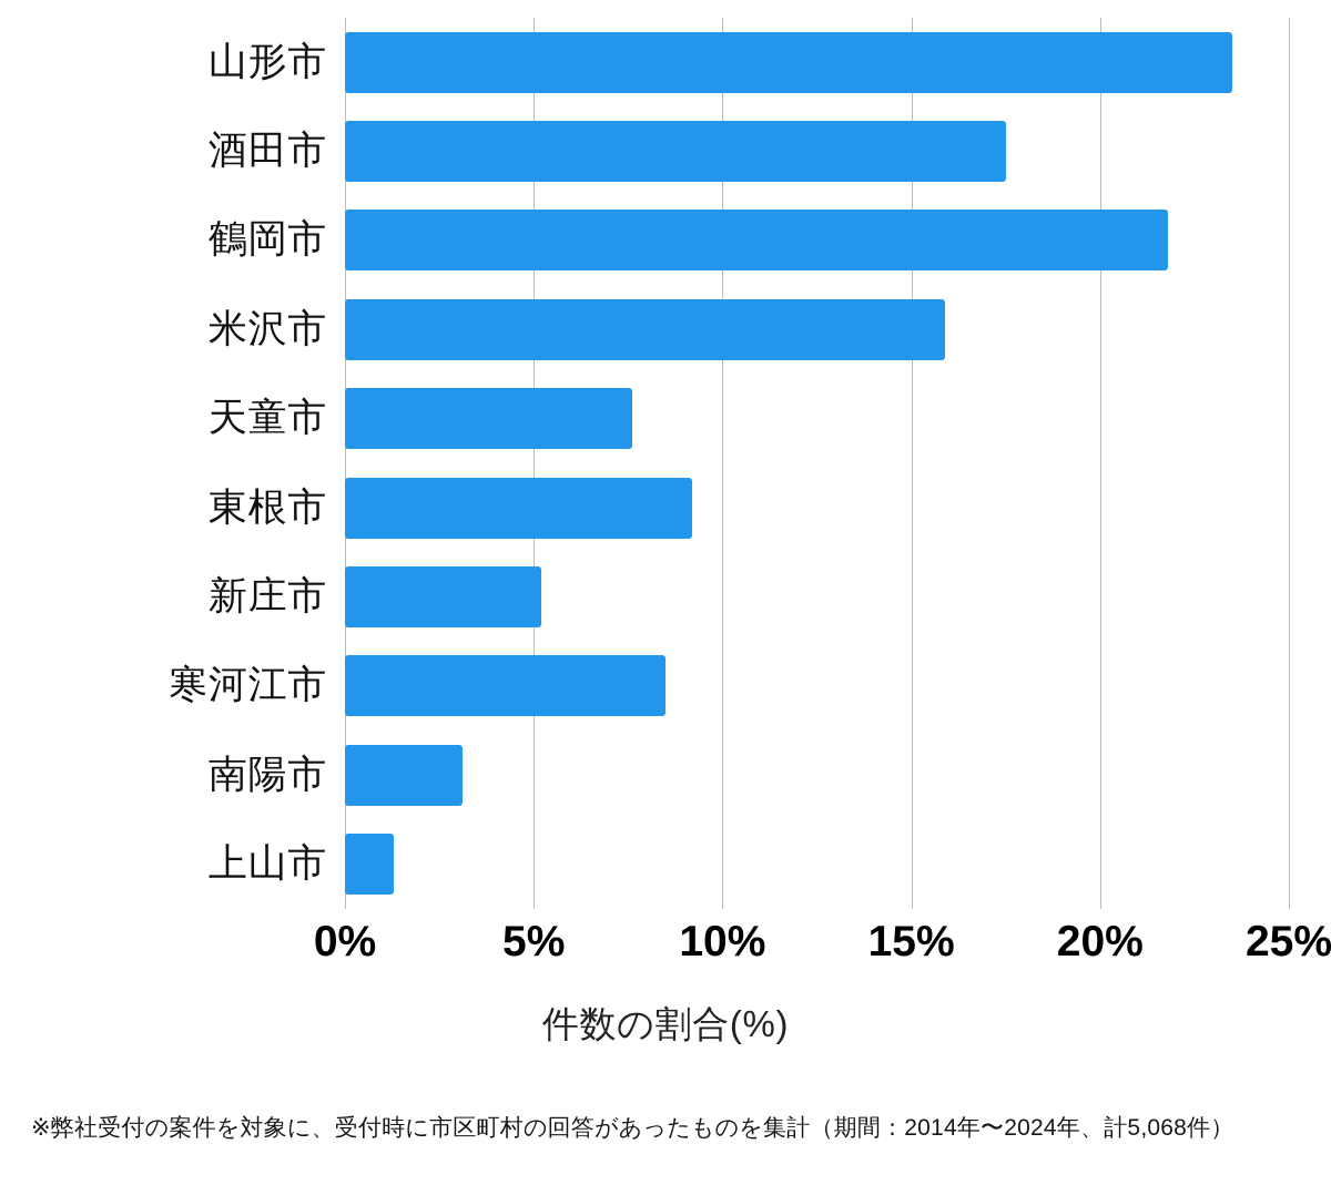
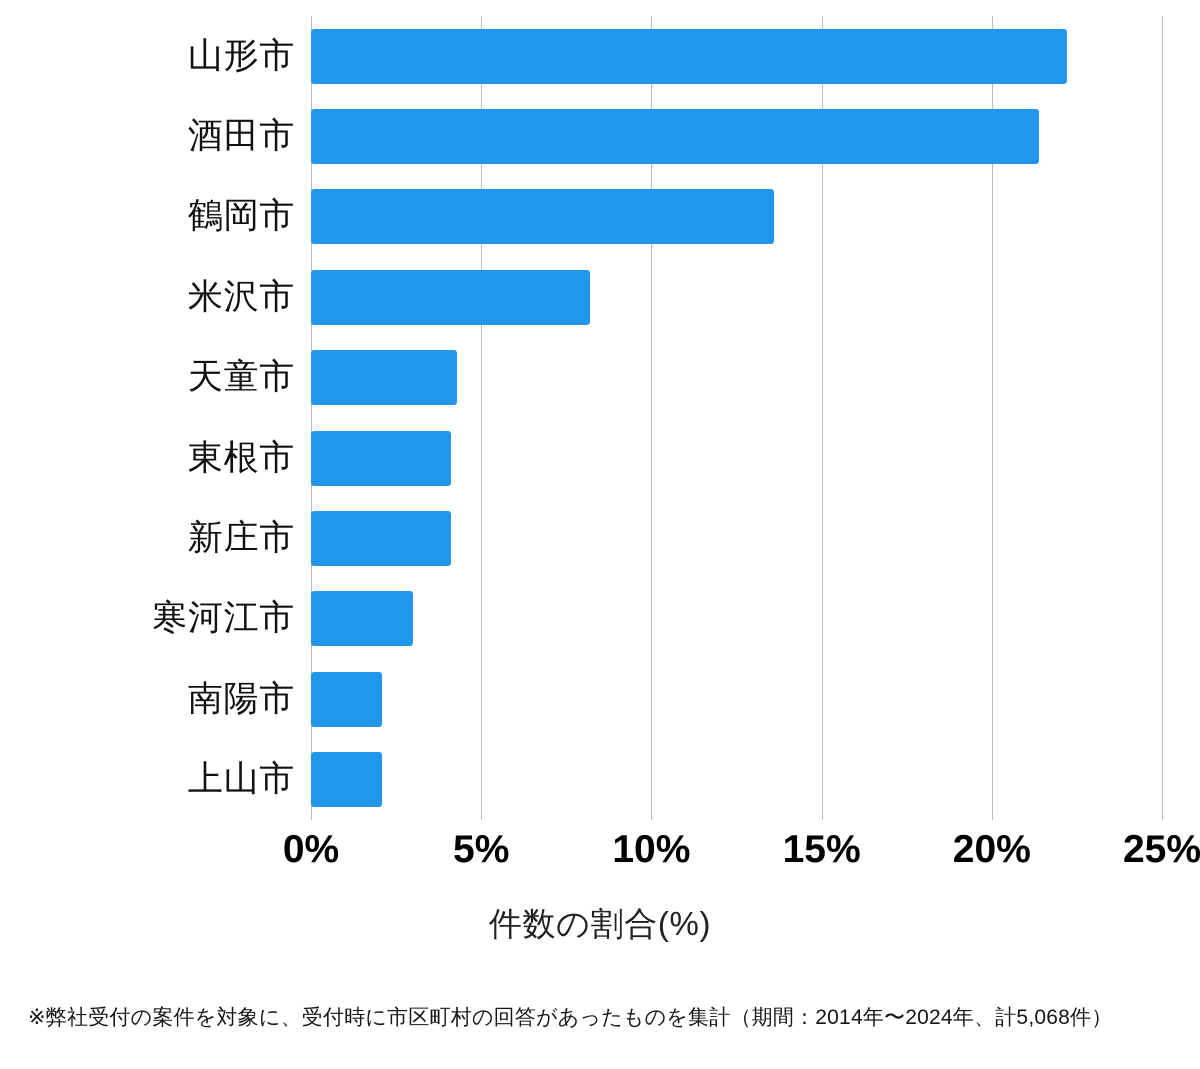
山形市: 23.5% -> 22.2%
酒田市: 17.5% -> 21.4%
鶴岡市: 21.8% -> 13.6%
米沢市: 15.9% -> 8.2%
天童市: 7.6% -> 4.3%
東根市: 9.2% -> 4.1%
新庄市: 5.2% -> 4.1%
寒河江市: 8.5% -> 3.0%
南陽市: 3.1% -> 2.1%
上山市: 1.3% -> 2.1%
